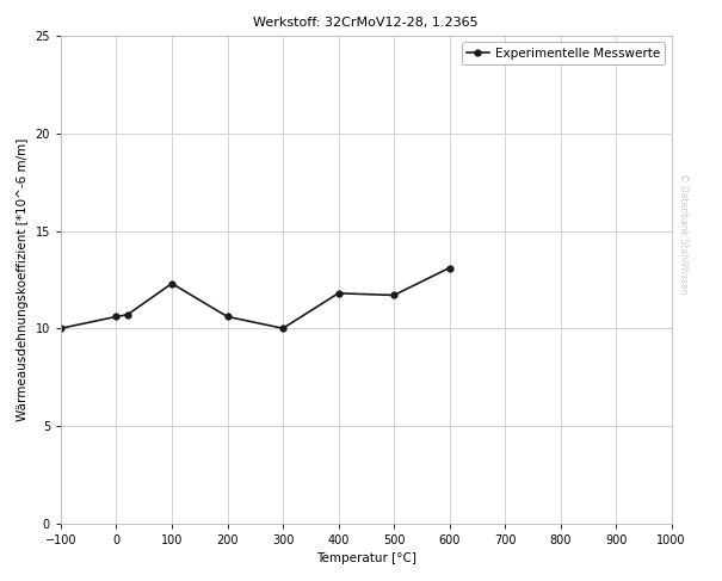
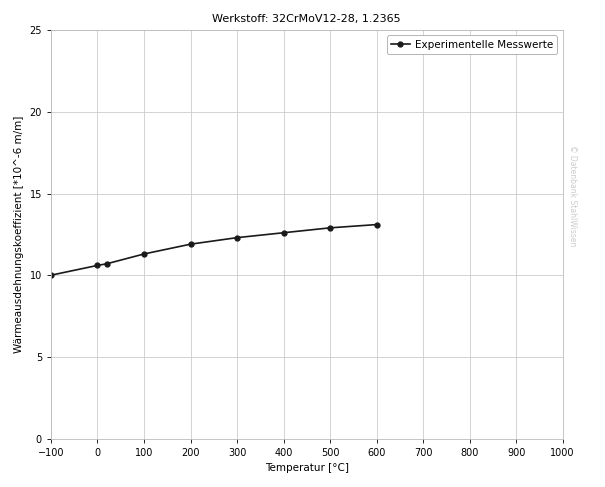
100: 12.3 -> 11.3
200: 10.6 -> 11.9
300: 10.0 -> 12.3
400: 11.8 -> 12.6
500: 11.7 -> 12.9
